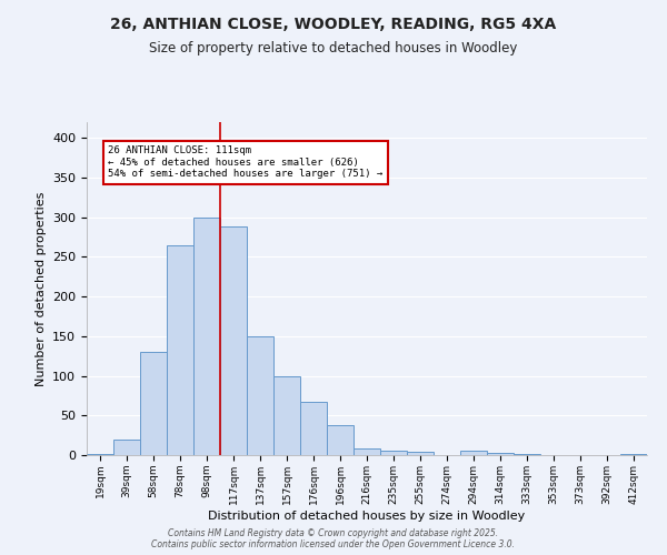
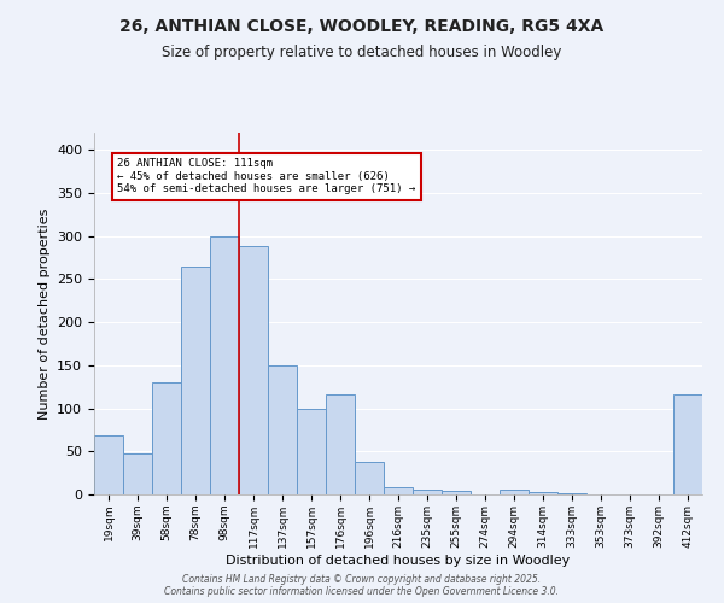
19sqm: 2 -> 68
39sqm: 20 -> 48
176sqm: 67 -> 116
412sqm: 2 -> 116
